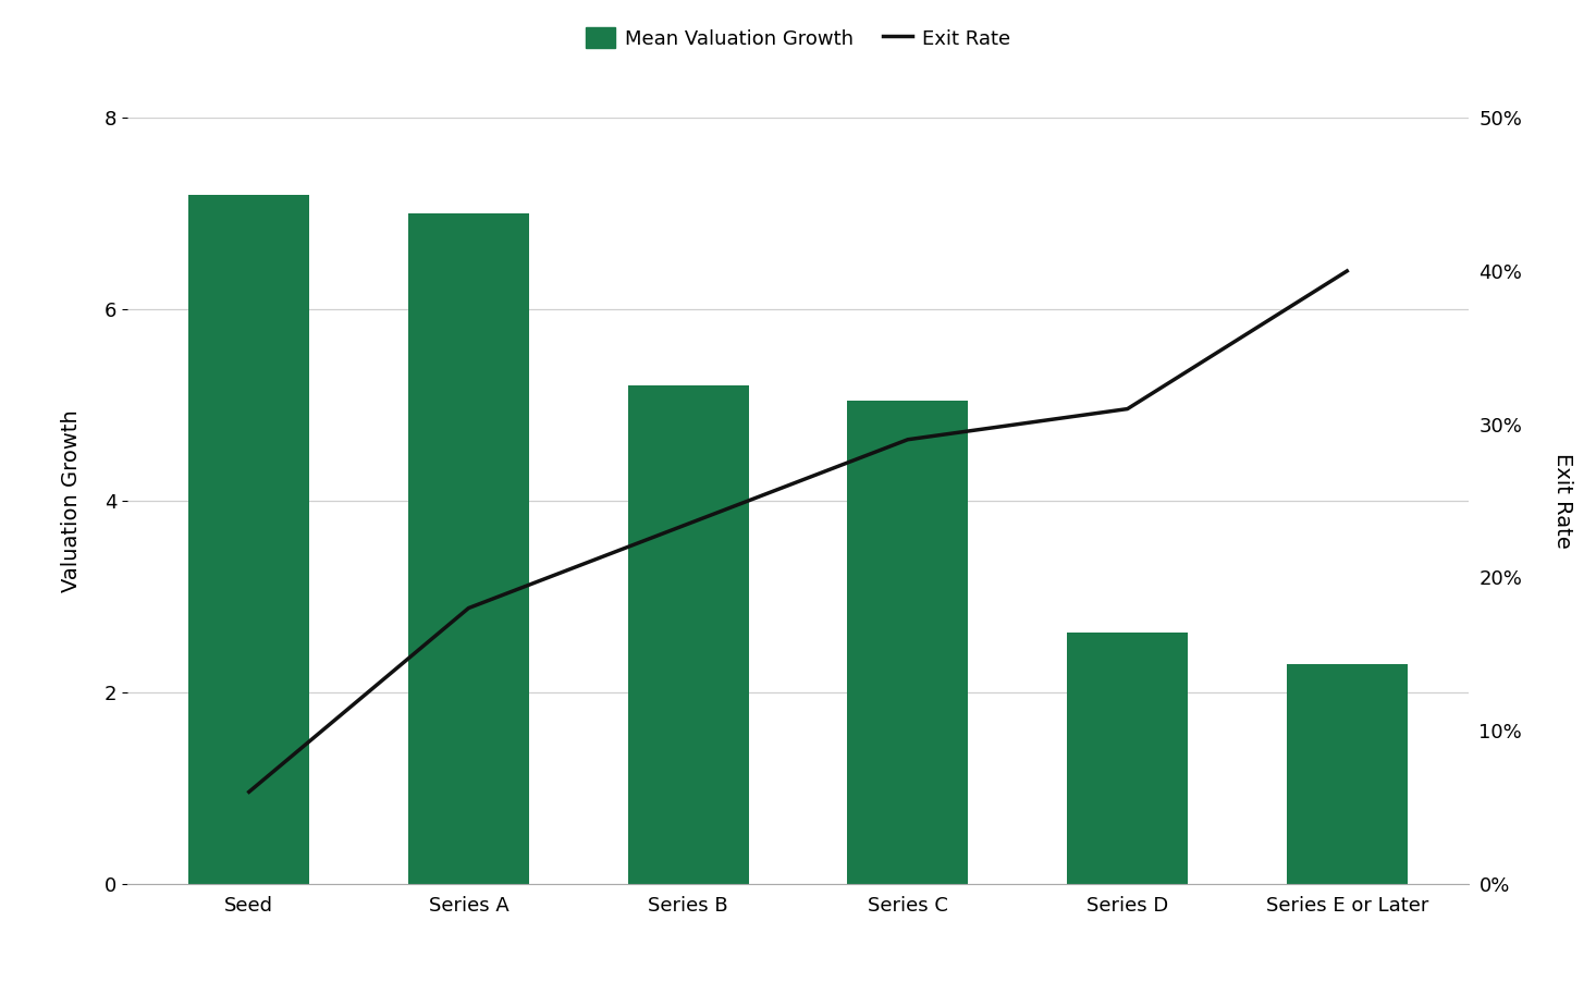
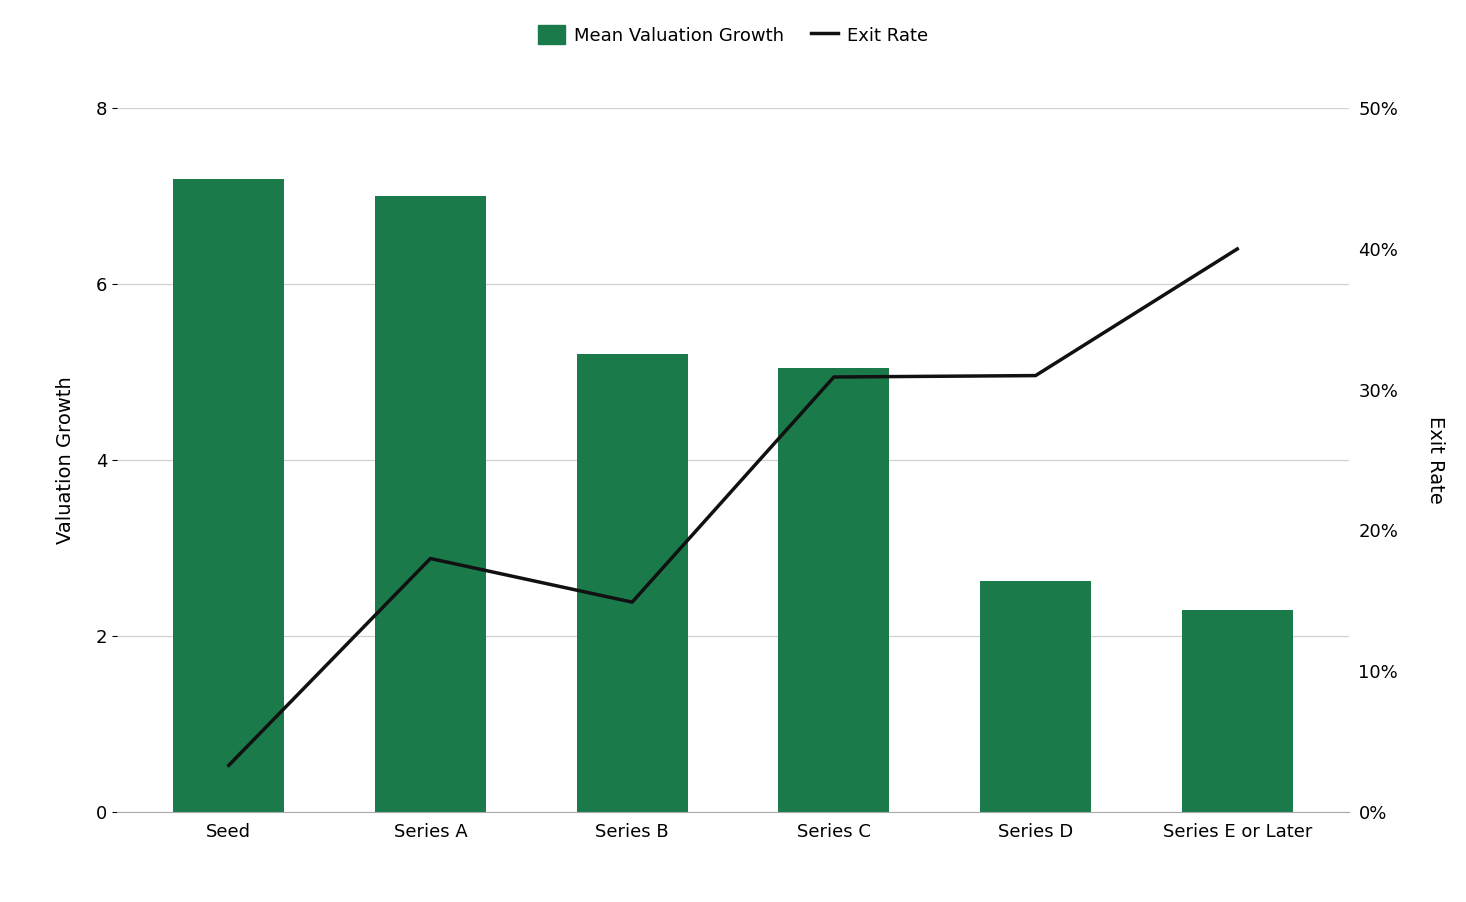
Exit Rate/Seed: 6.0% -> 3.3%
Exit Rate/Series B: 23.5% -> 14.9%
Exit Rate/Series C: 29.0% -> 30.9%
